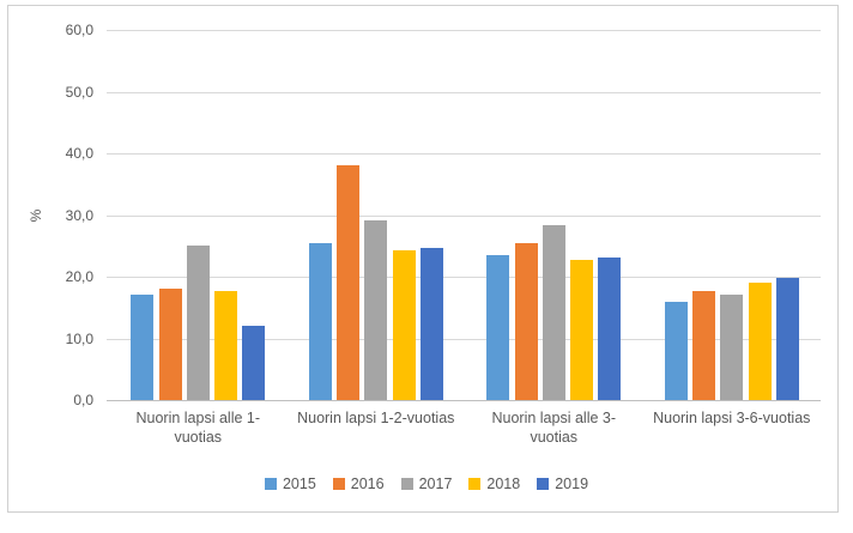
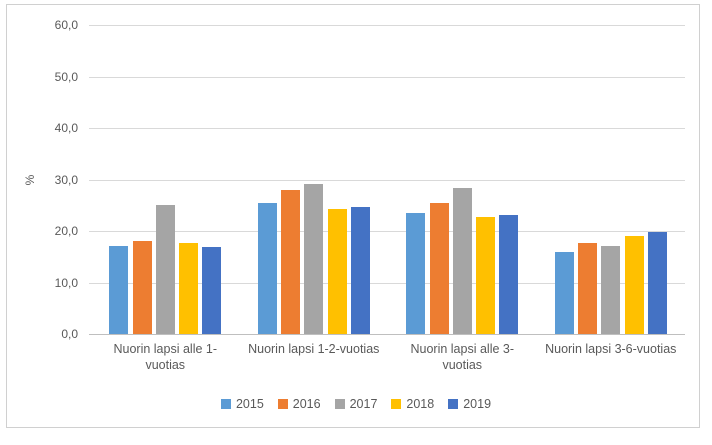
2019/Nuorin lapsi alle 1-vuotias: 12 -> 17
2016/Nuorin lapsi 1-2-vuotias: 38 -> 28
